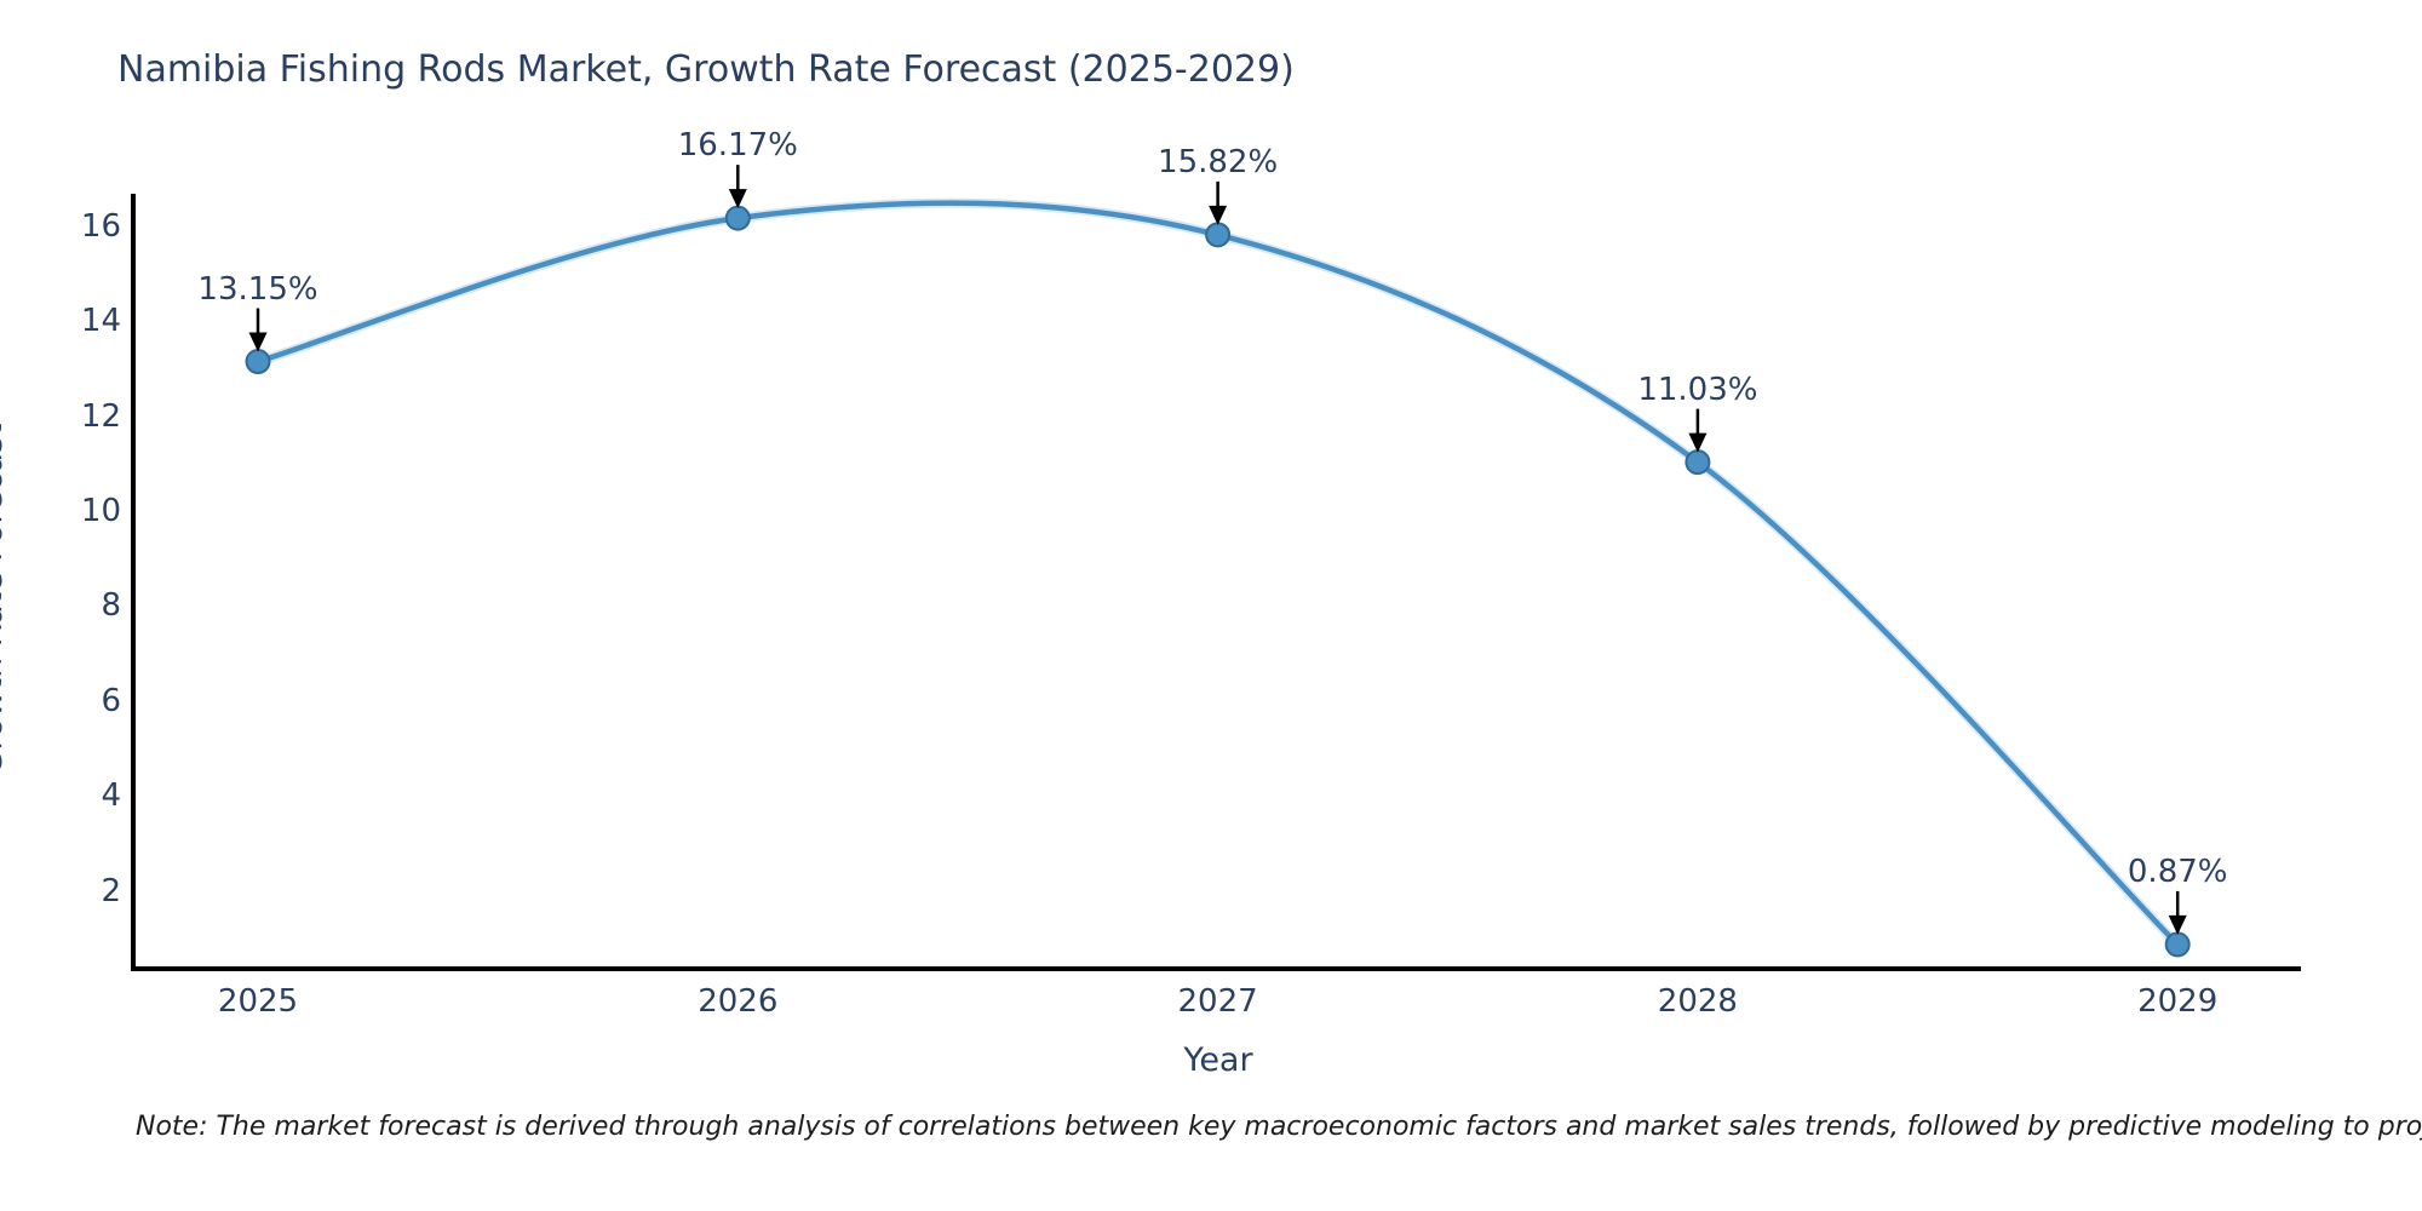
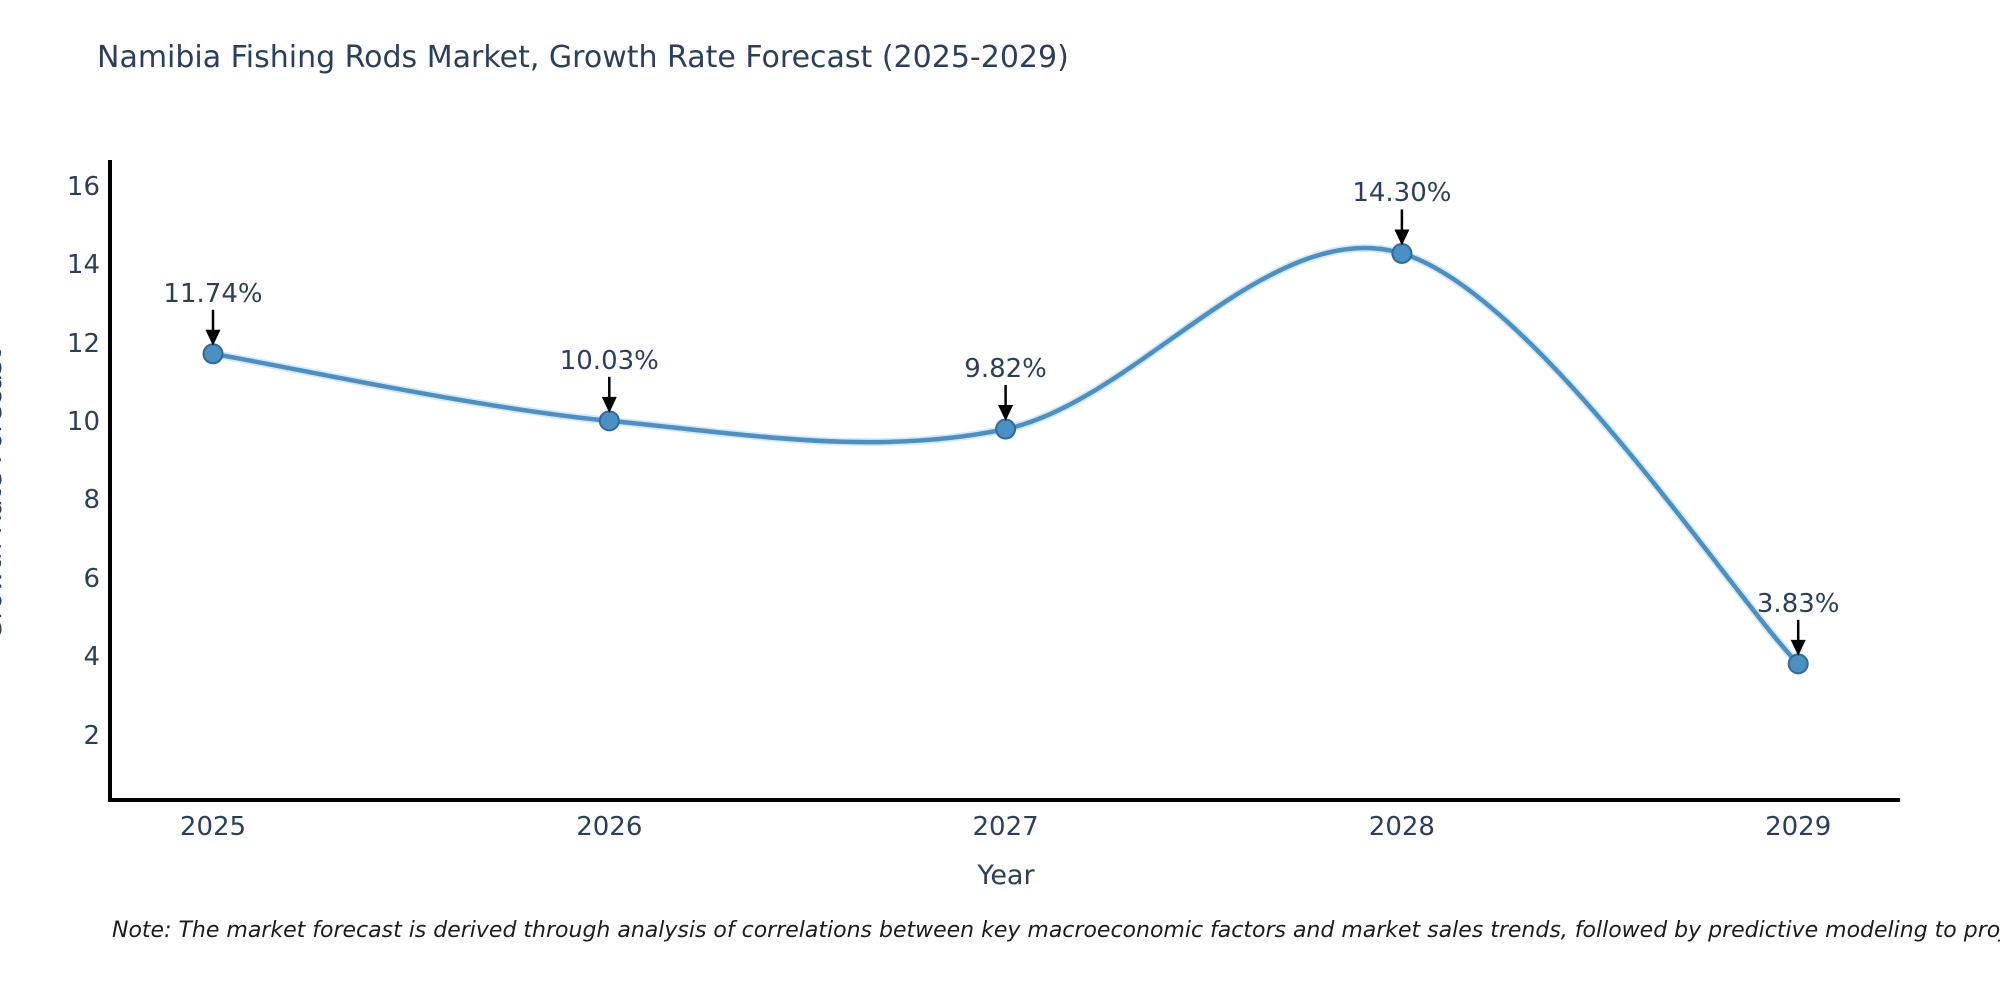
2025: 13.15% -> 11.74%
2026: 16.17% -> 10.03%
2027: 15.82% -> 9.82%
2028: 11.03% -> 14.30%
2029: 0.87% -> 3.83%
